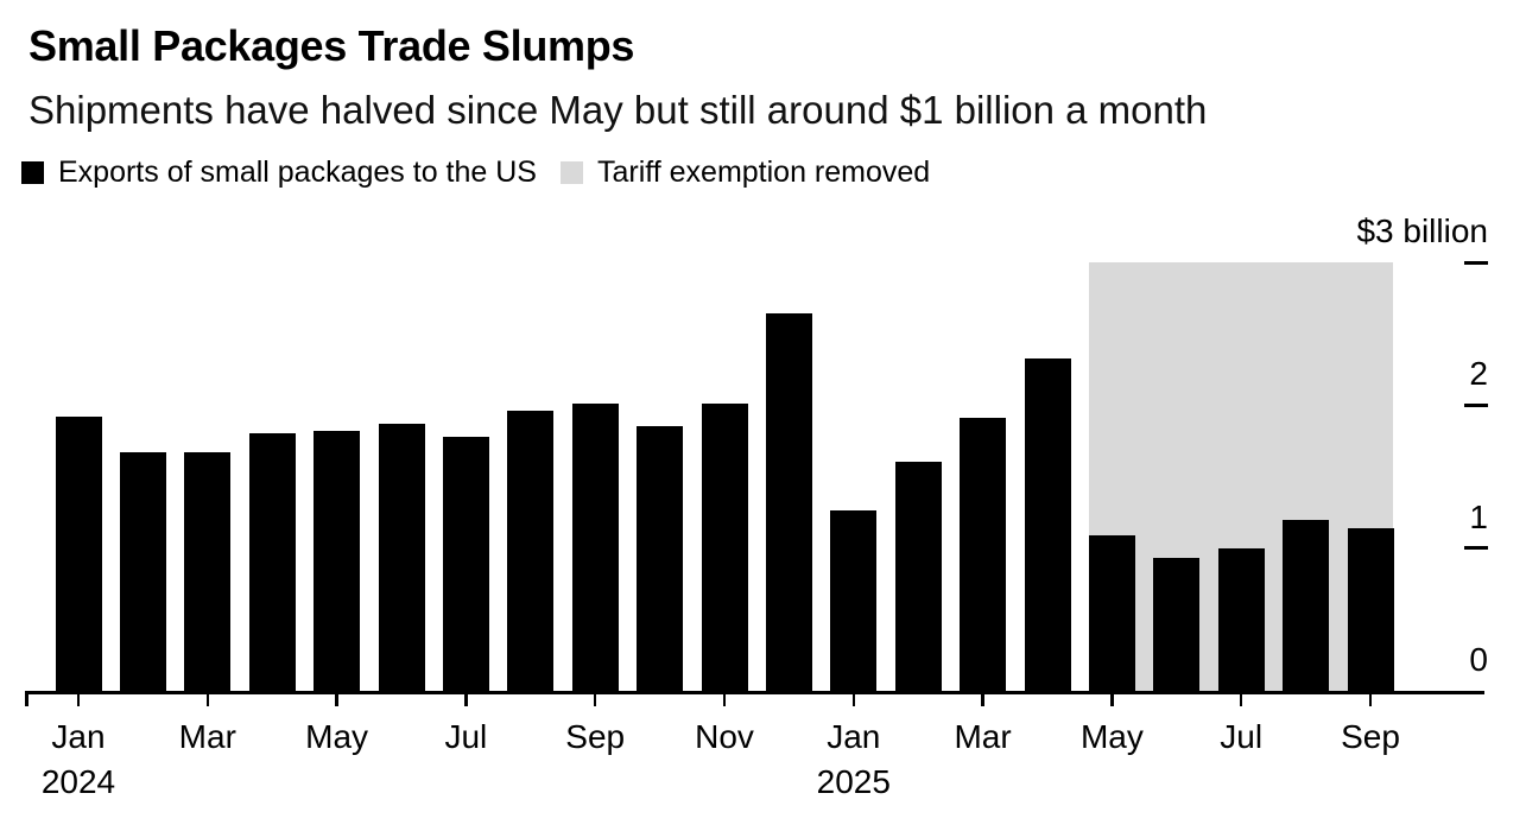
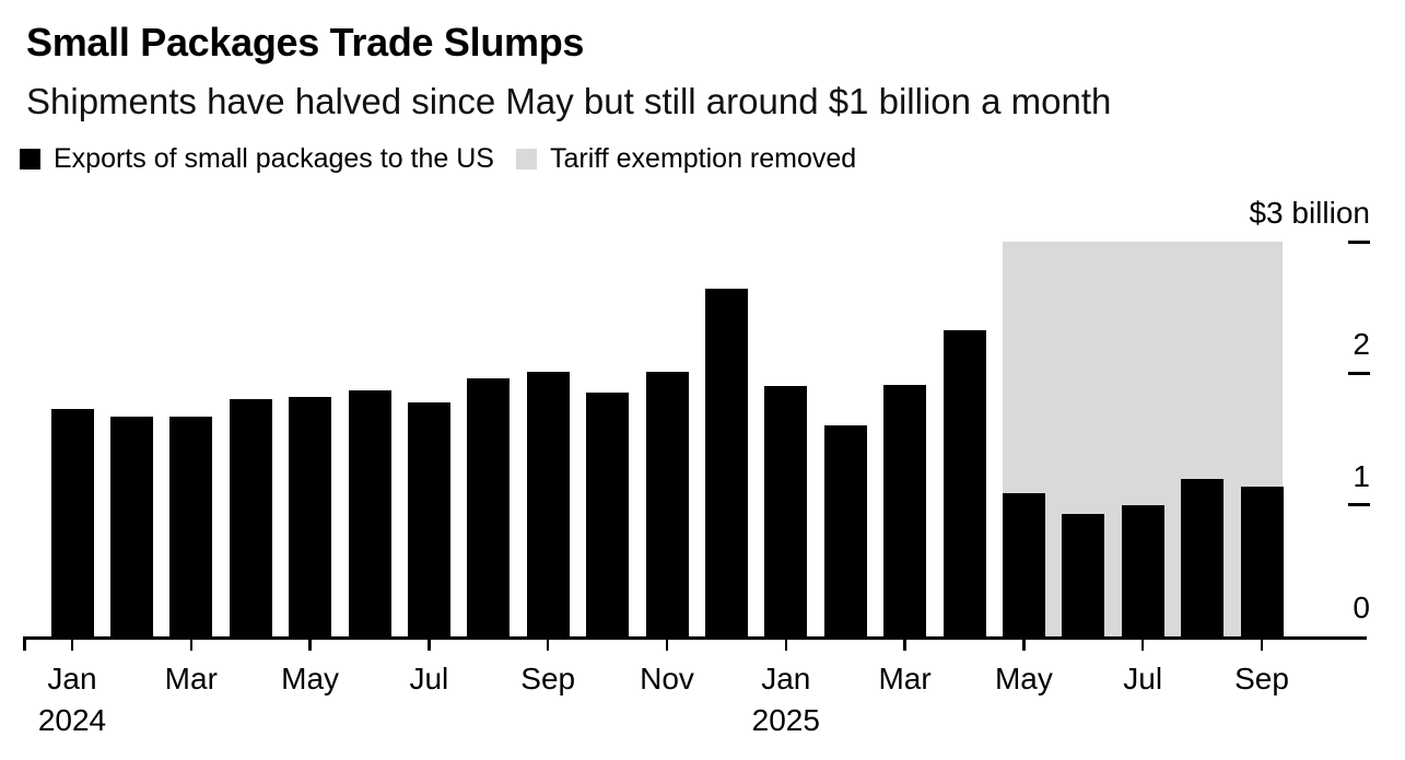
Jan 2024: 1.92 -> 1.73
Jan 2025: 1.26 -> 1.90
